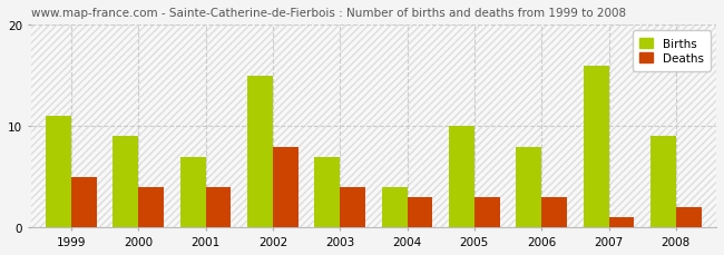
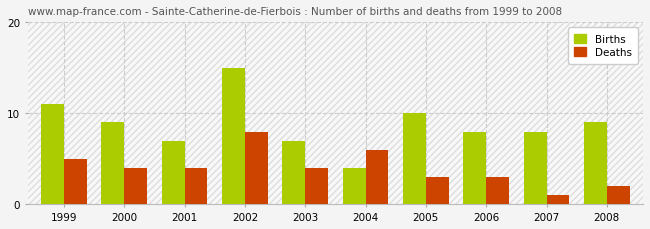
Deaths/2004: 3 -> 6
Births/2007: 16 -> 8
